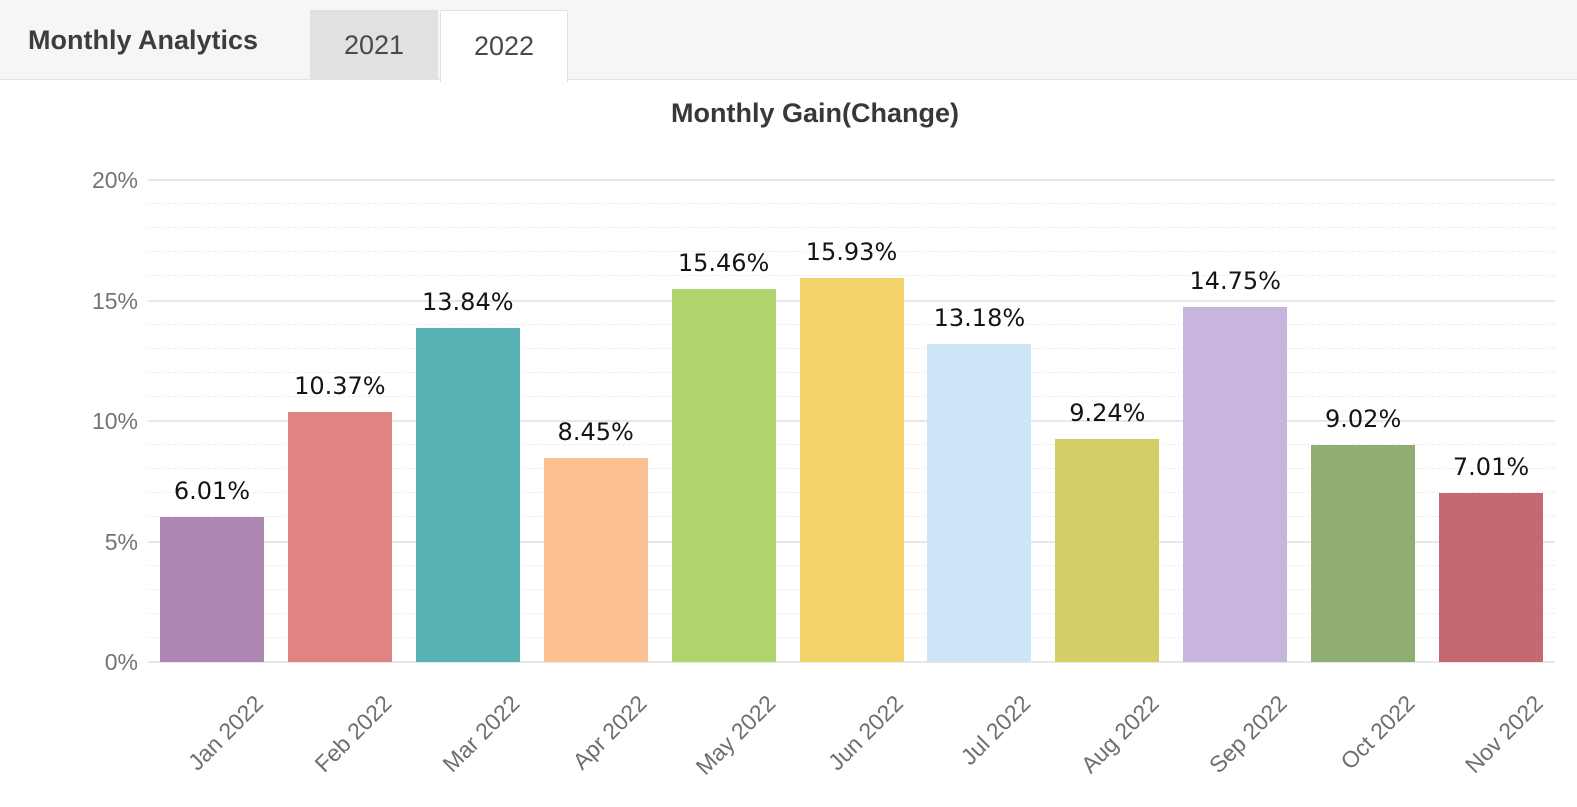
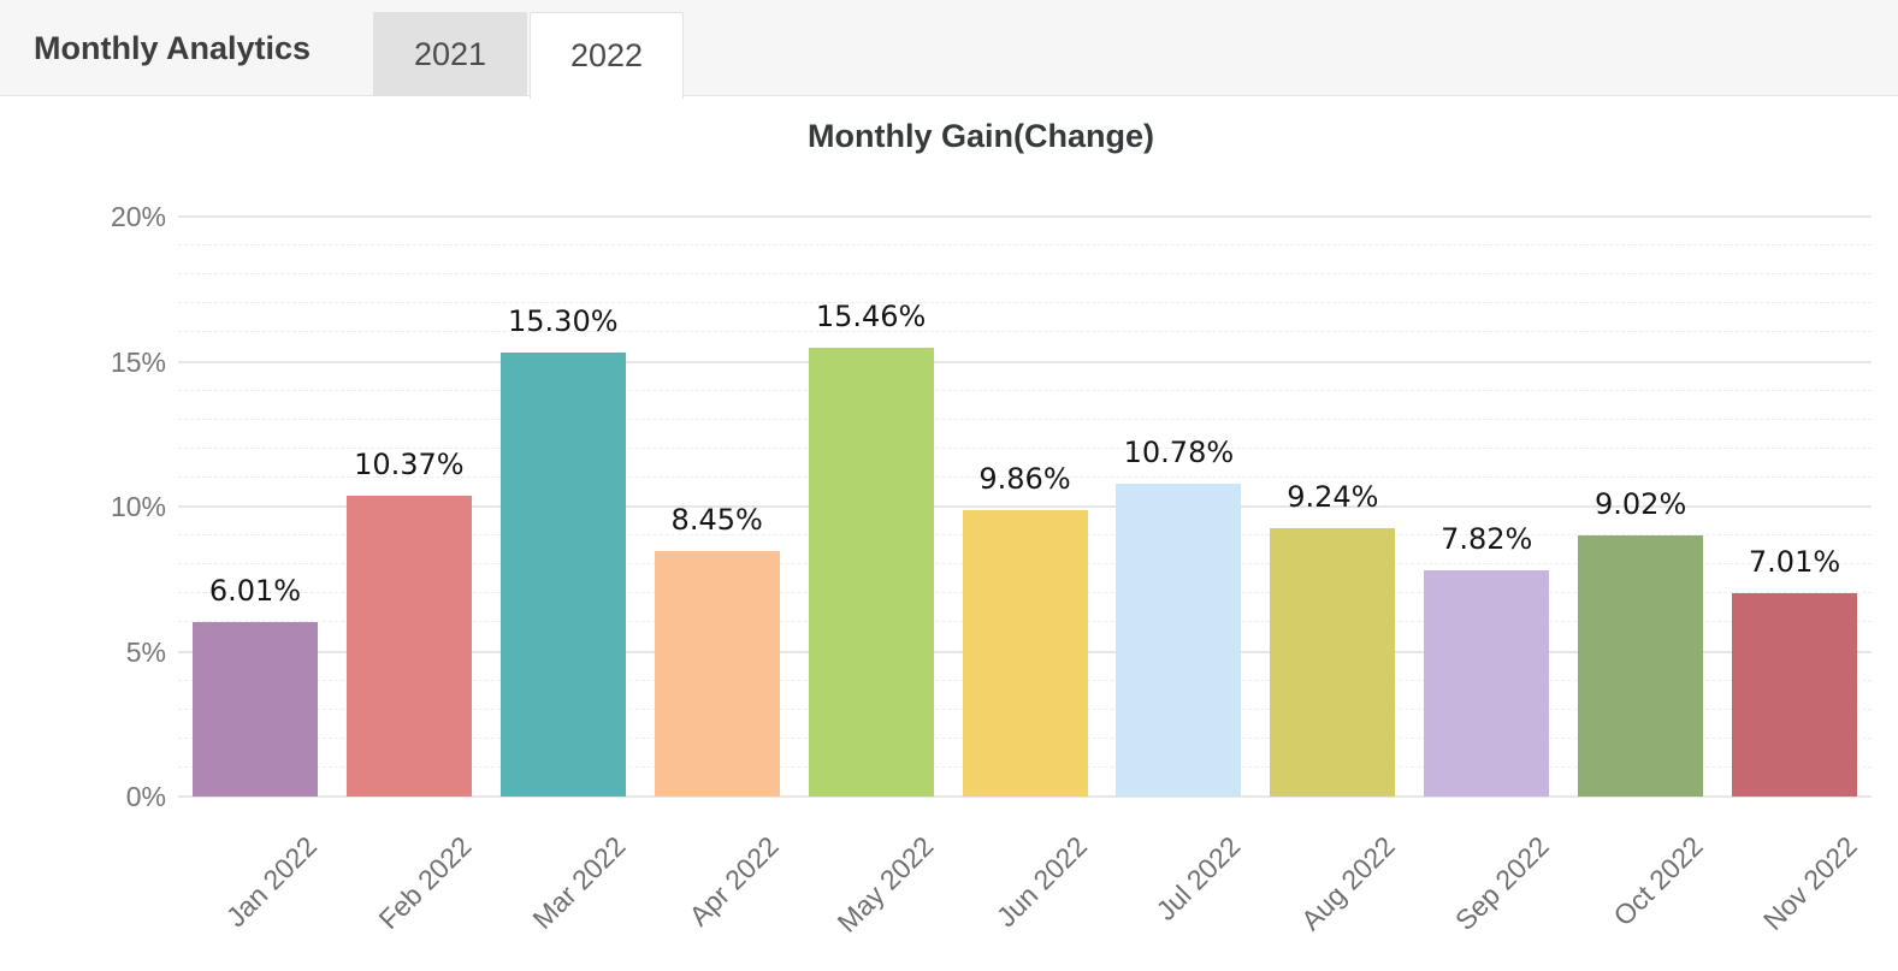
Mar 2022: 13.84% -> 15.30%
Jun 2022: 15.93% -> 9.86%
Jul 2022: 13.18% -> 10.78%
Sep 2022: 14.75% -> 7.82%
